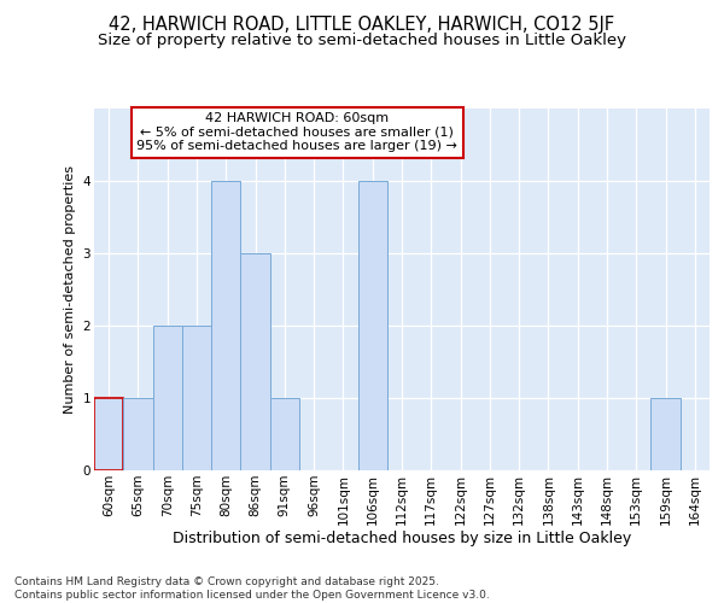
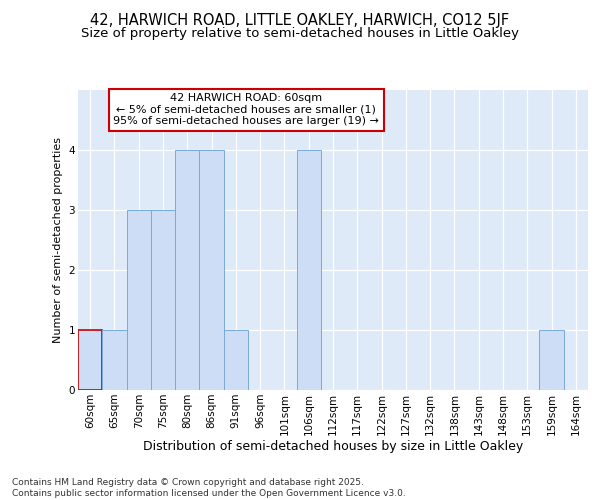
70sqm: 2 -> 3
75sqm: 2 -> 3
86sqm: 3 -> 4
